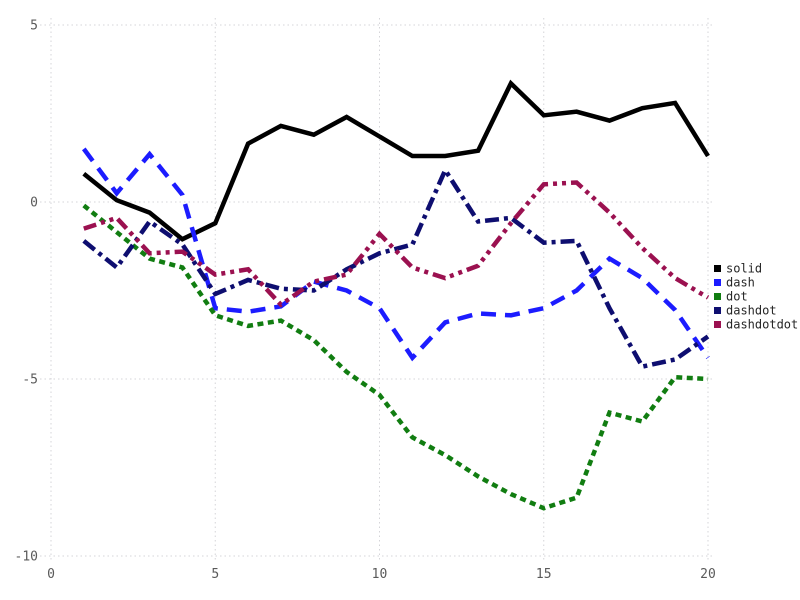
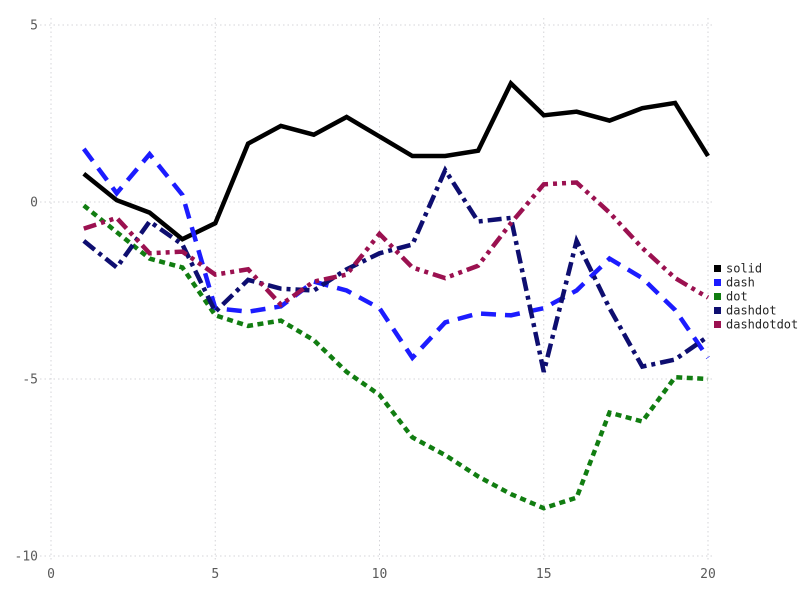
dashdot/5: -2.6 -> -3.1
dashdot/15: -1.1 -> -4.8
